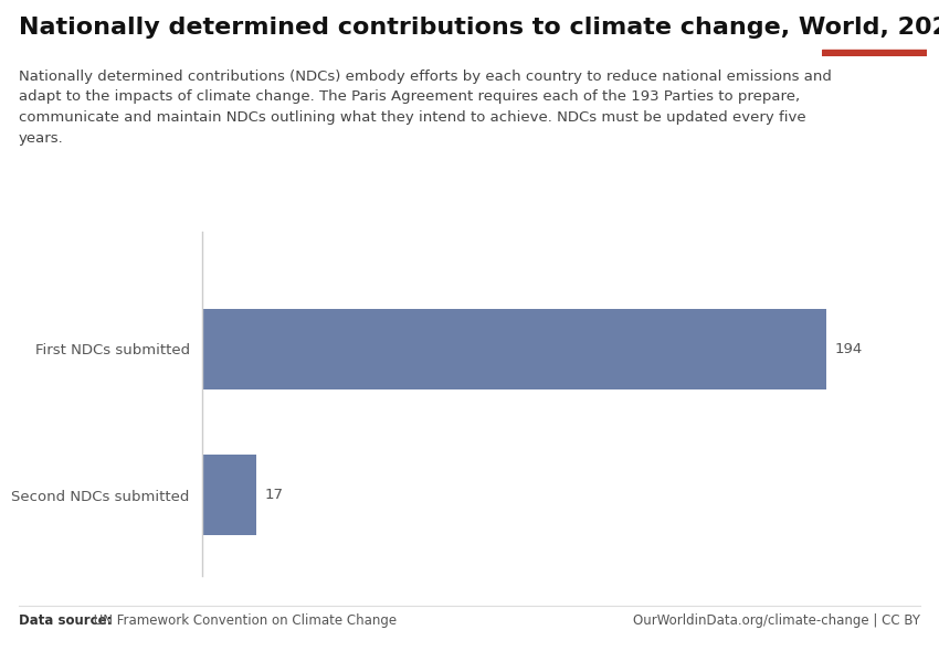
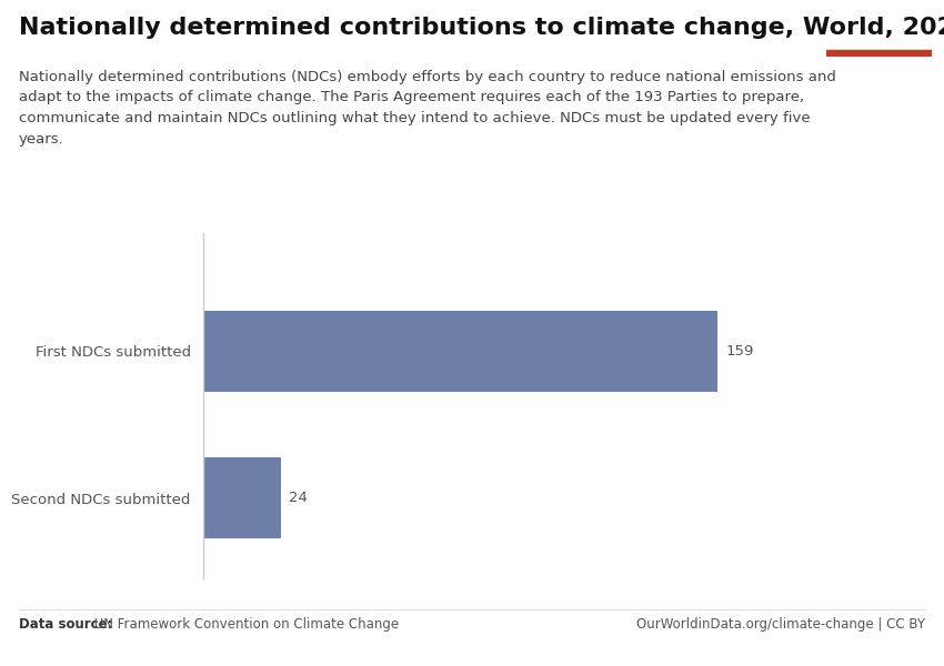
First NDCs submitted: 194 -> 159
Second NDCs submitted: 17 -> 24
